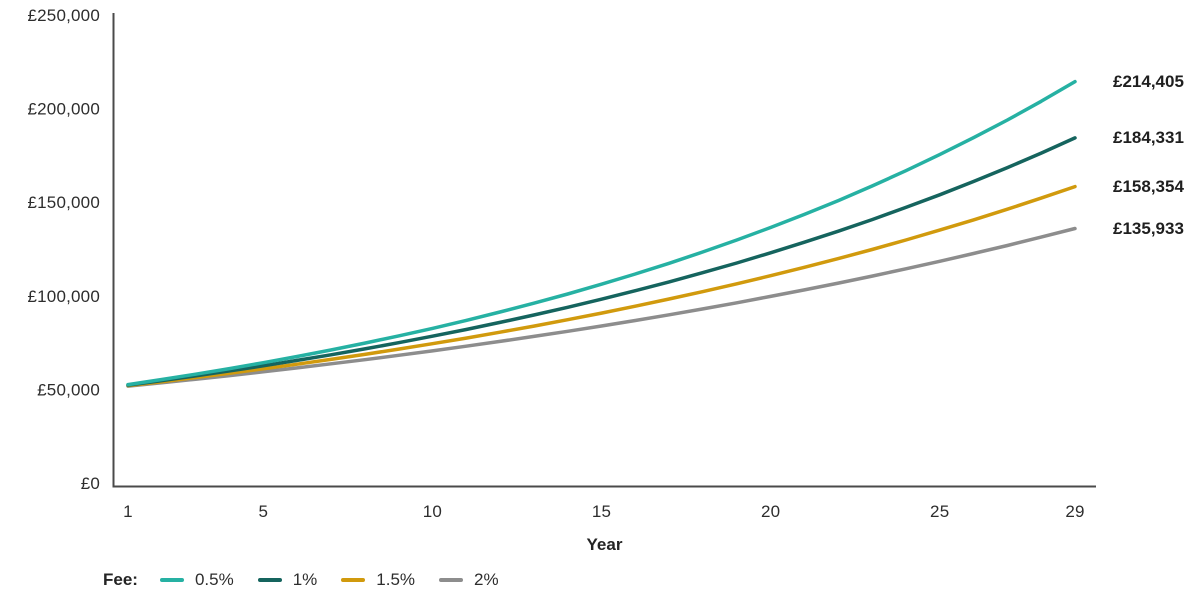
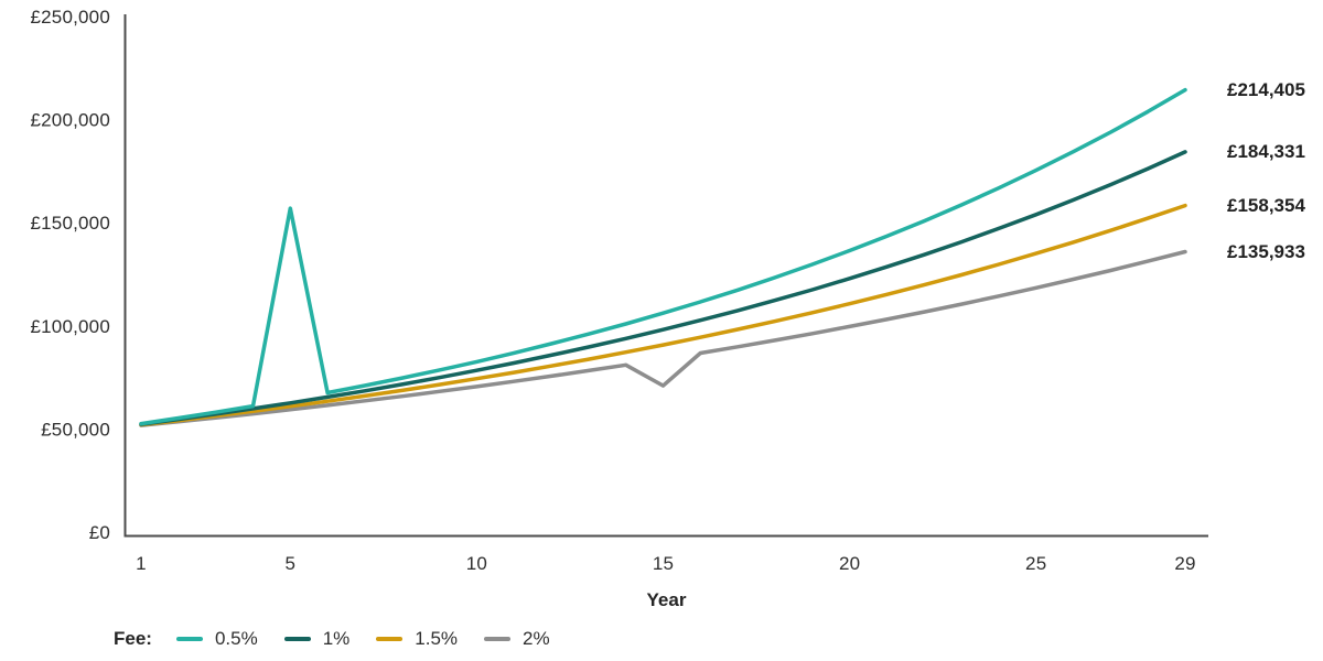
0.5%/5: £64000 -> £157000
2%/15: £84000 -> £71000
